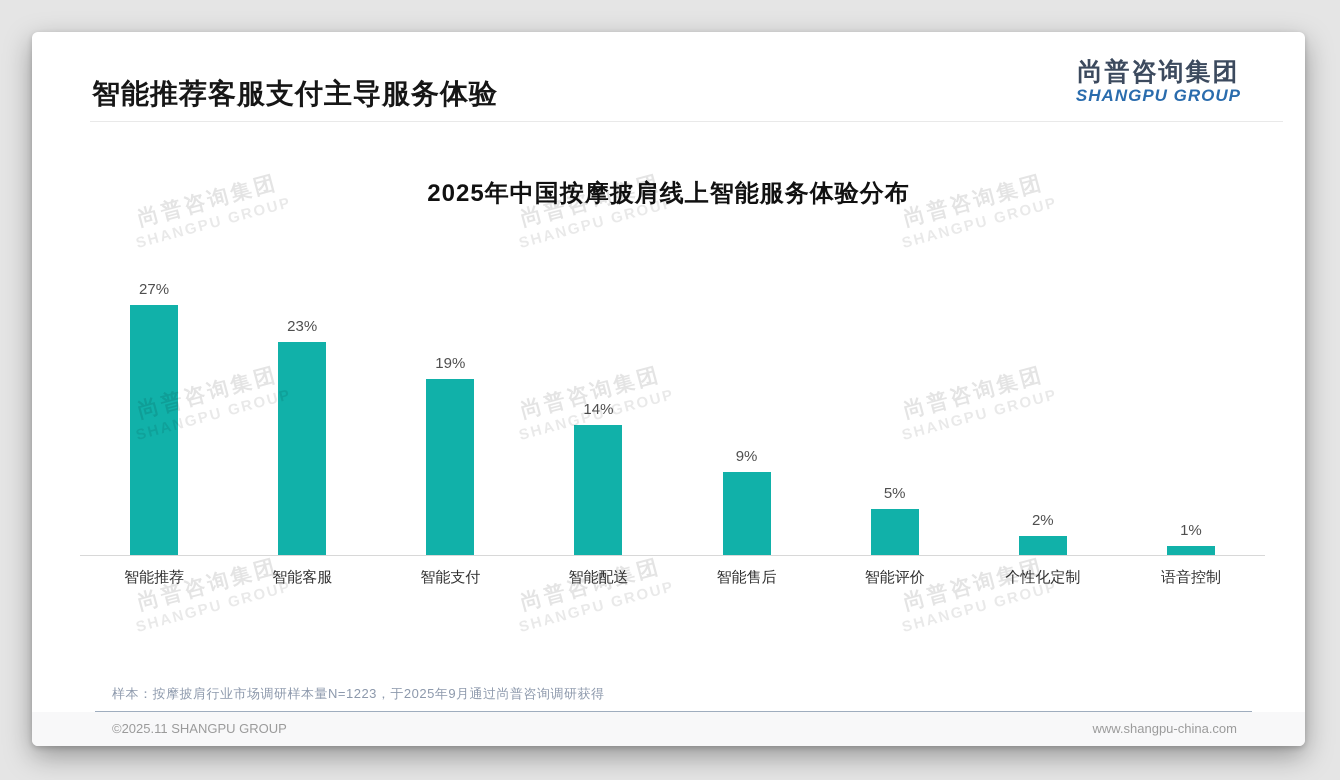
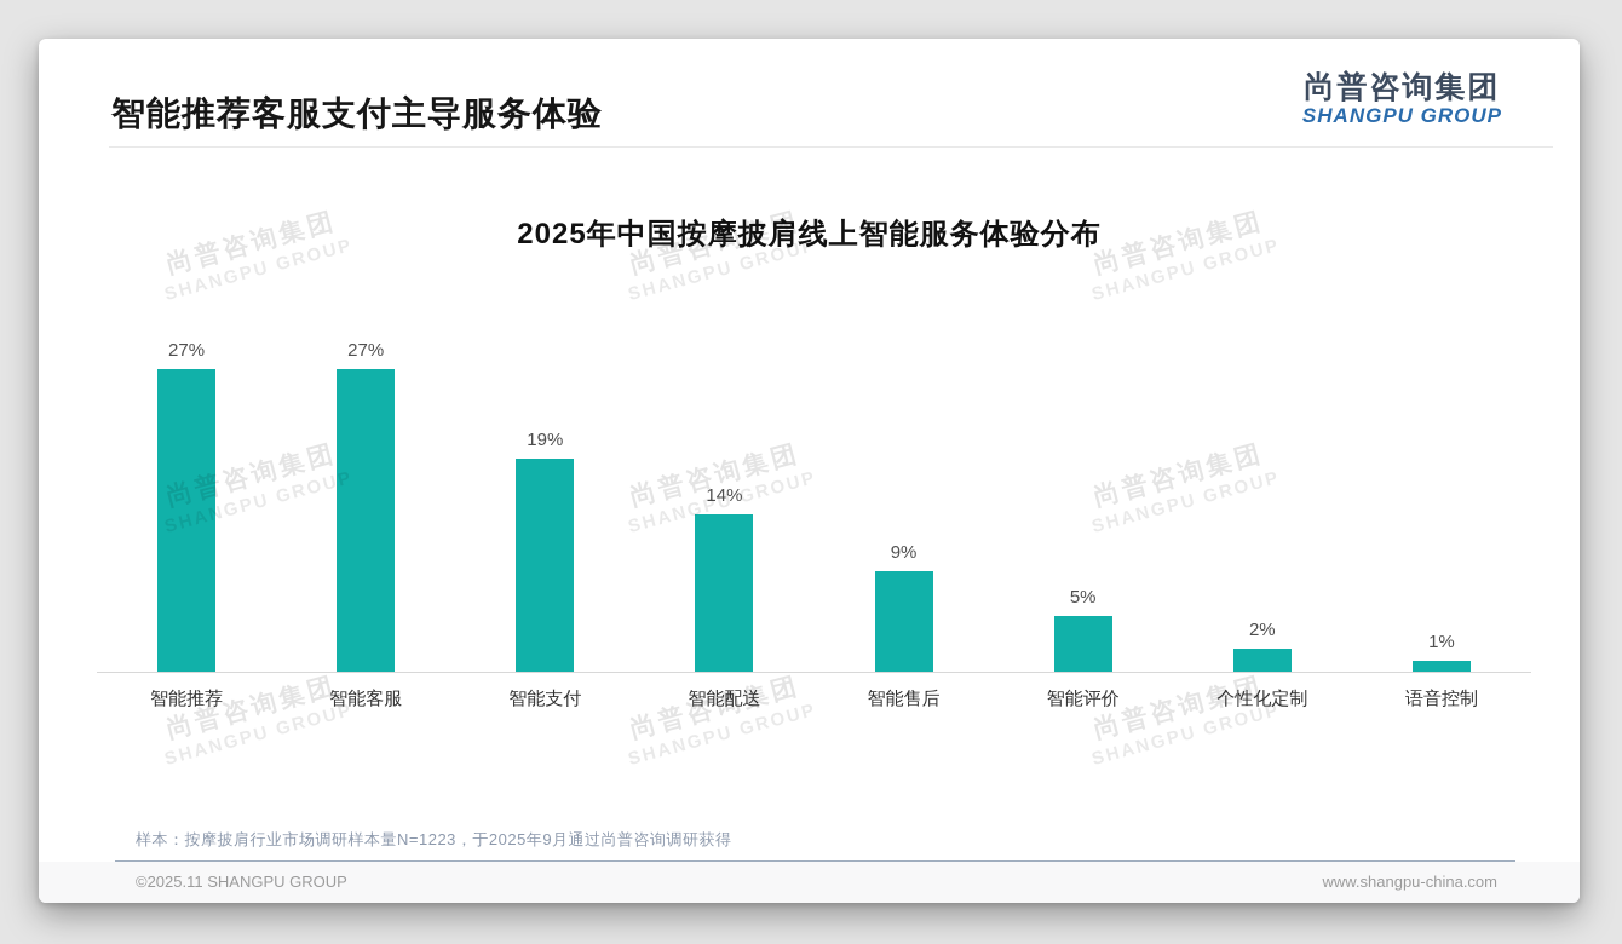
智能客服: 23% -> 27%
